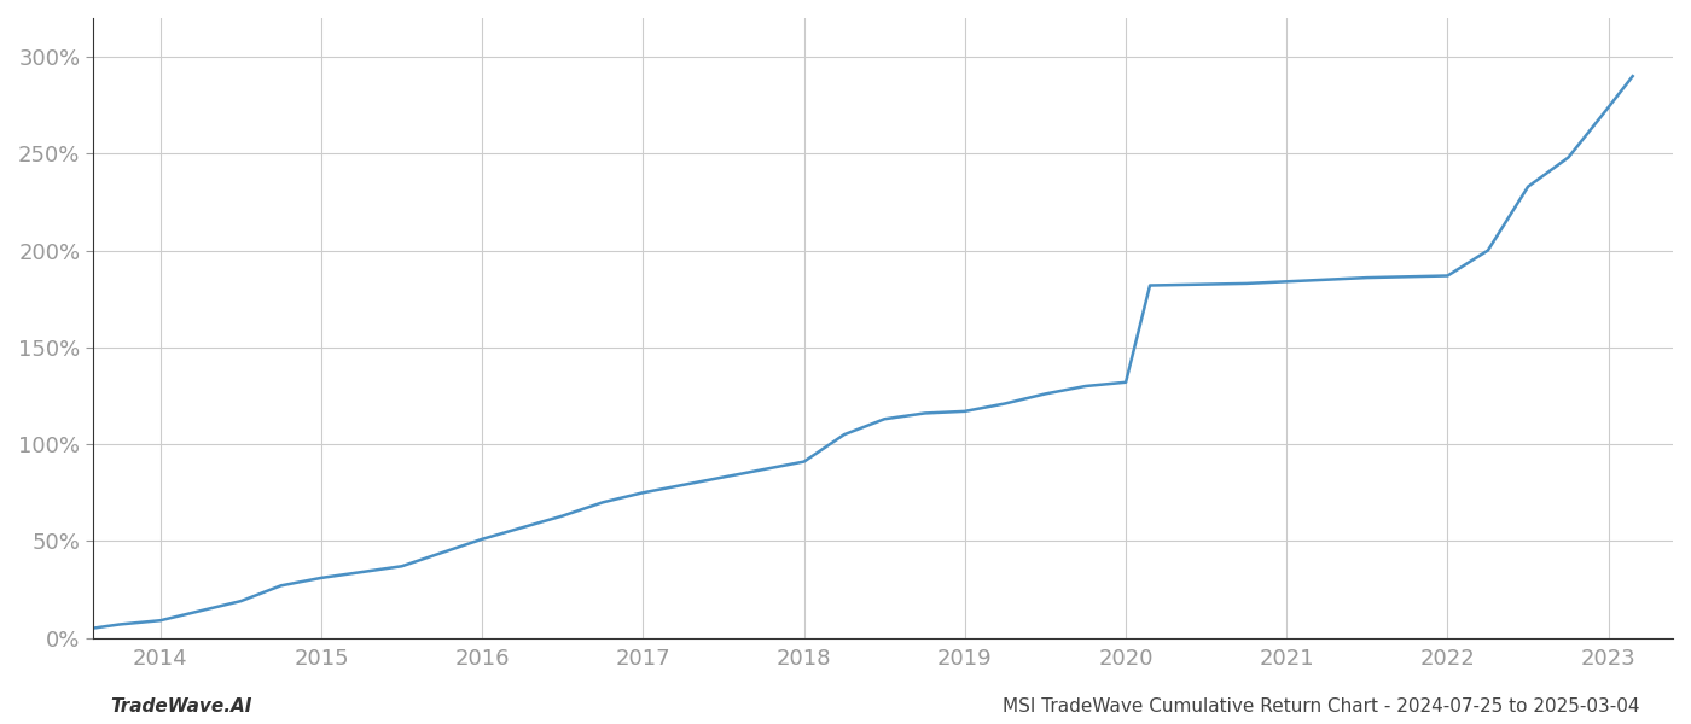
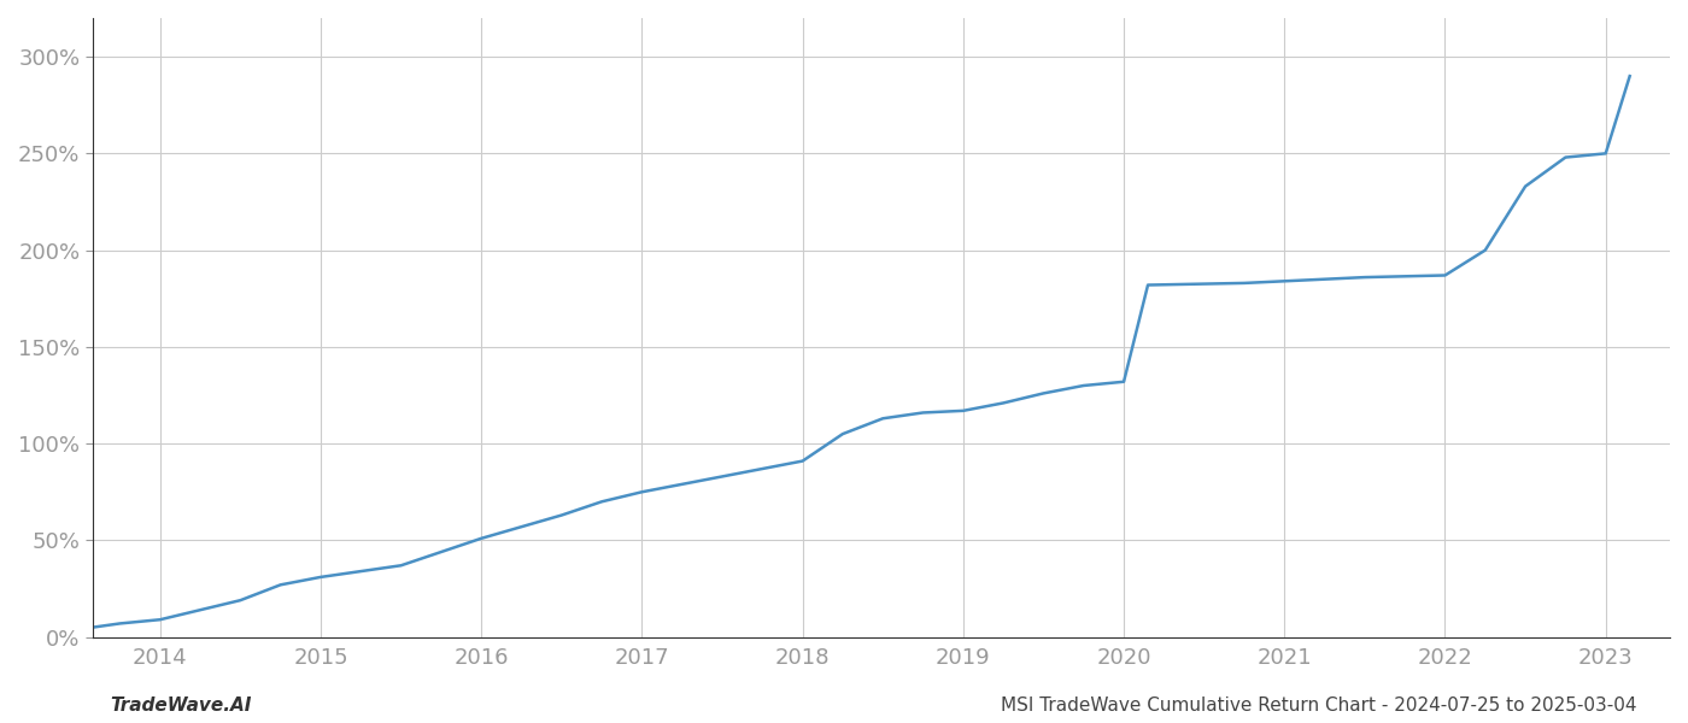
2023: 274% -> 250%
